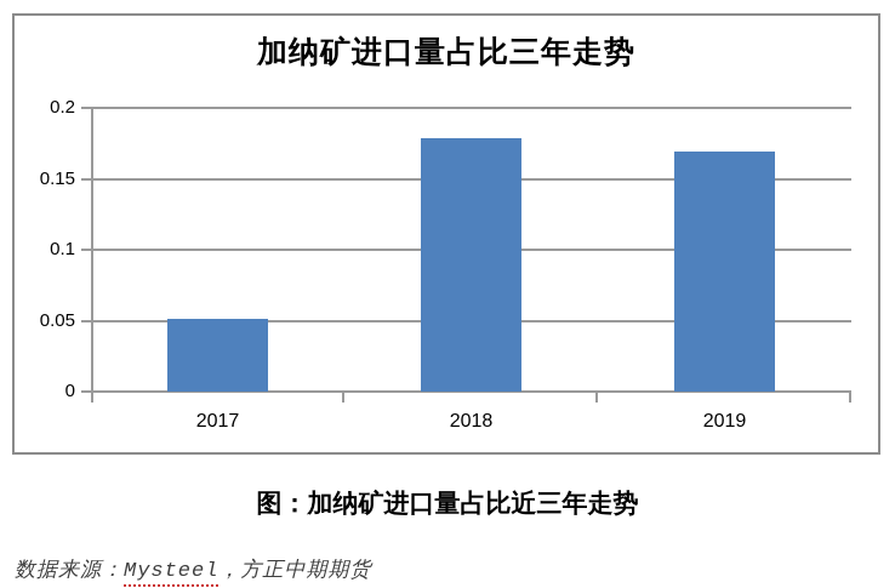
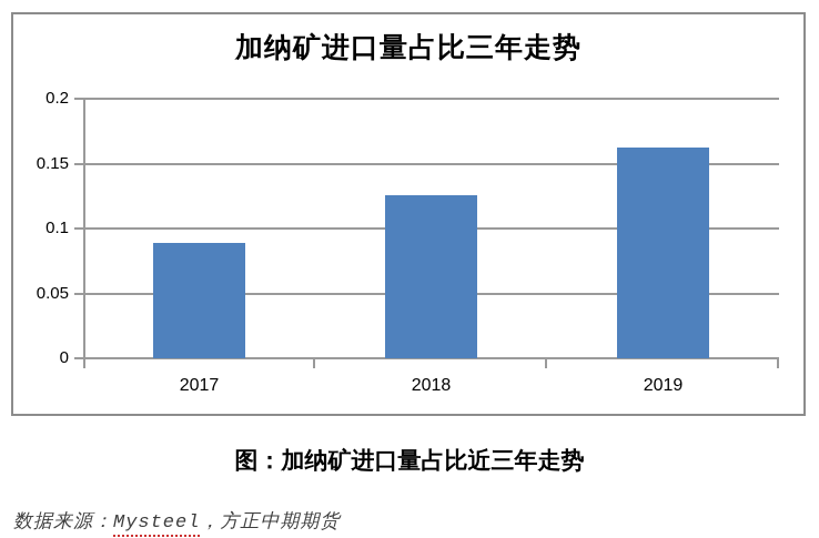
2017: 0.051 -> 0.089
2018: 0.179 -> 0.126
2019: 0.169 -> 0.162
